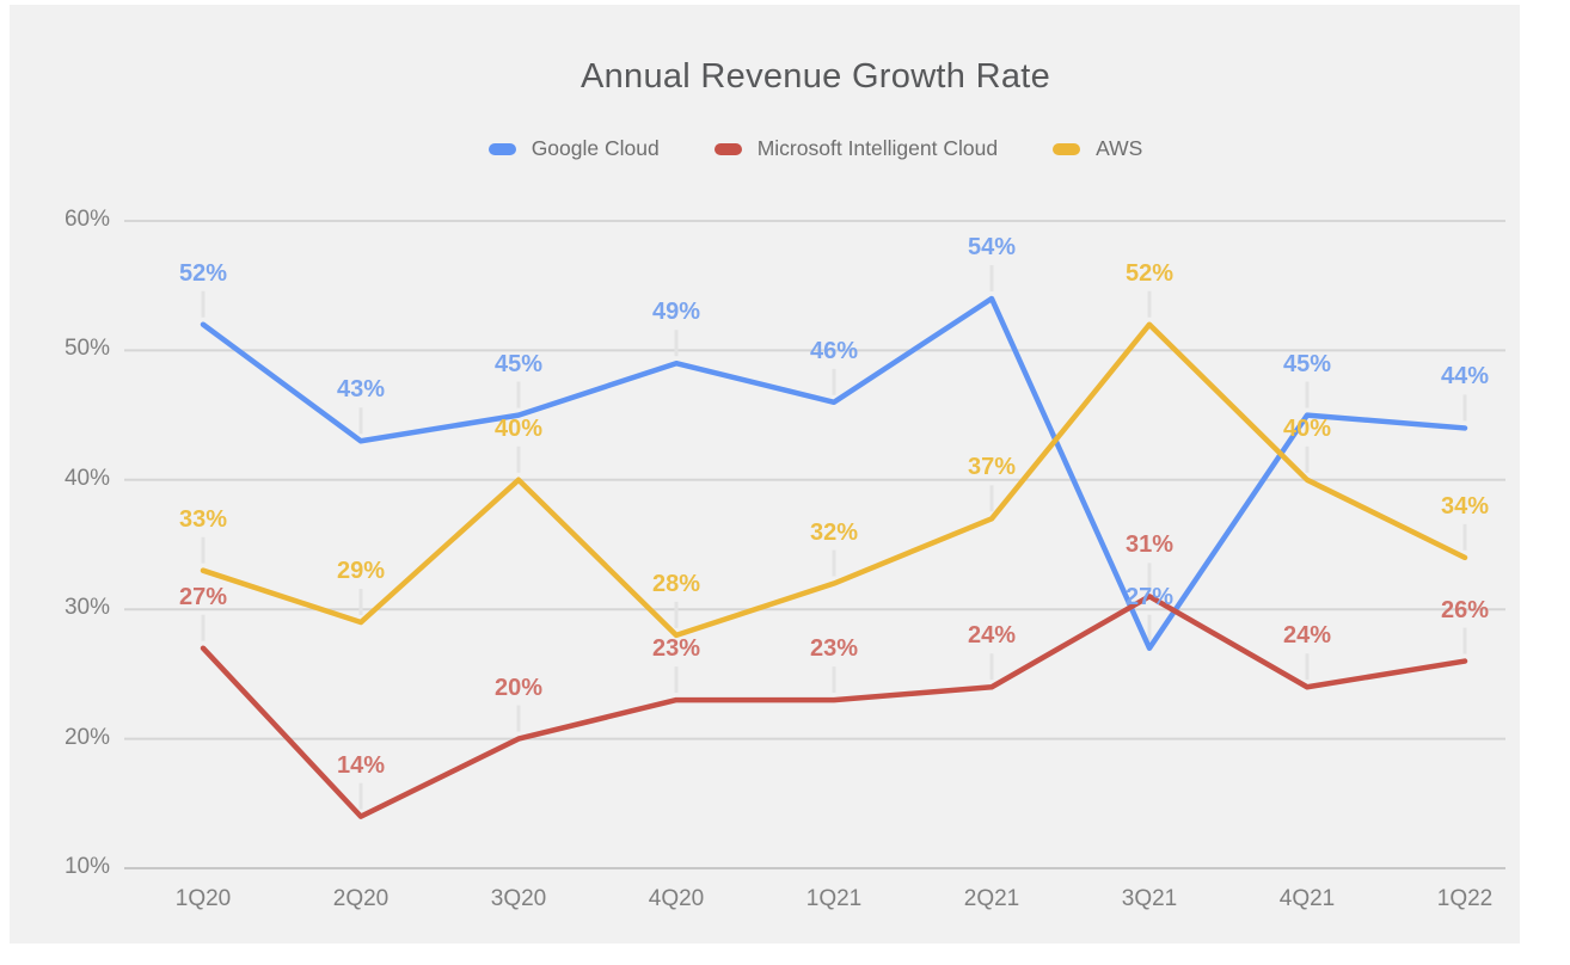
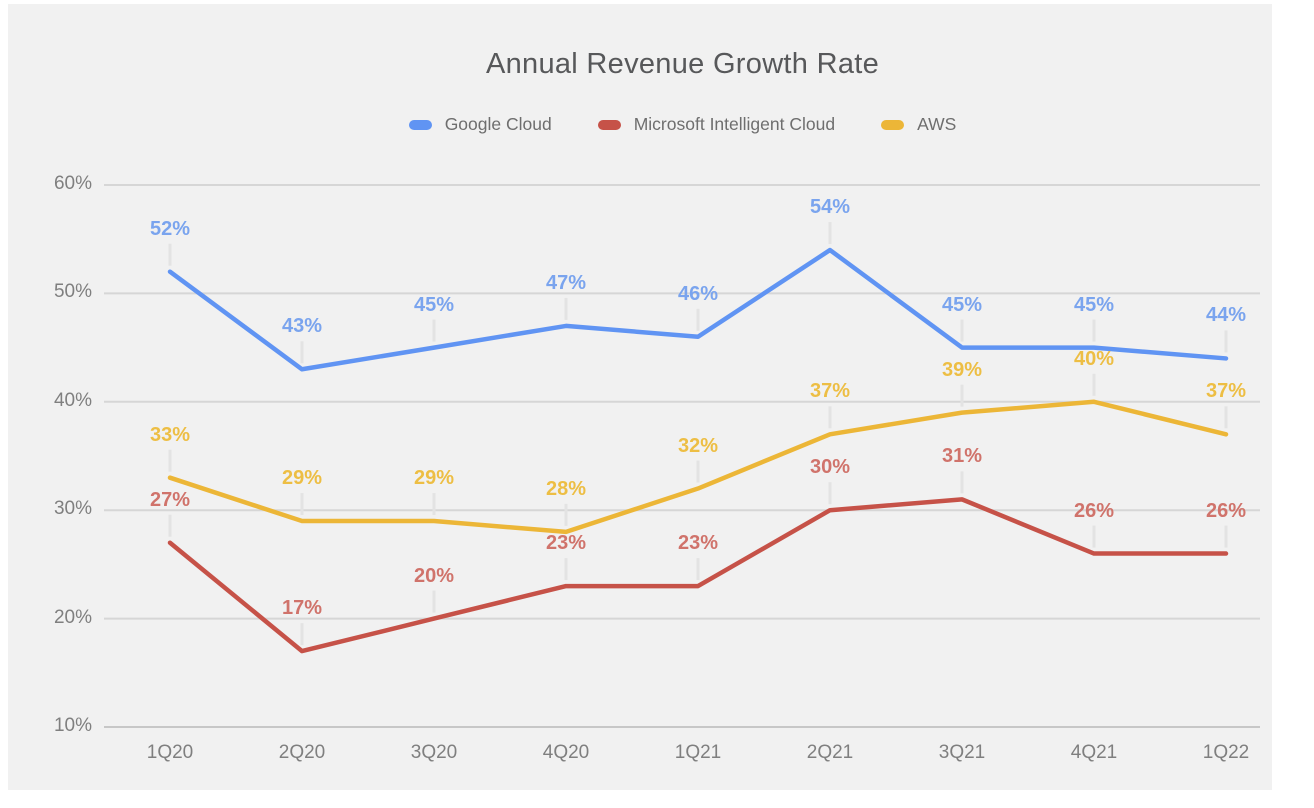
Microsoft Intelligent Cloud/2Q20: 14% -> 17%
AWS/3Q20: 40% -> 29%
Google Cloud/4Q20: 49% -> 47%
Microsoft Intelligent Cloud/2Q21: 24% -> 30%
Google Cloud/3Q21: 27% -> 45%
AWS/3Q21: 52% -> 39%
Microsoft Intelligent Cloud/4Q21: 24% -> 26%
AWS/1Q22: 34% -> 37%
